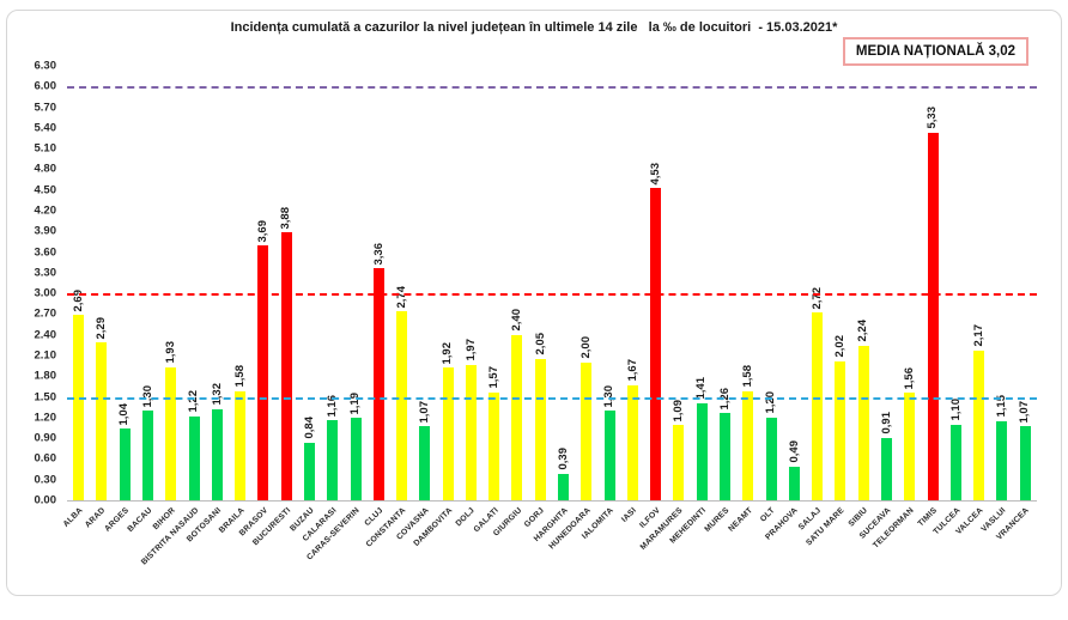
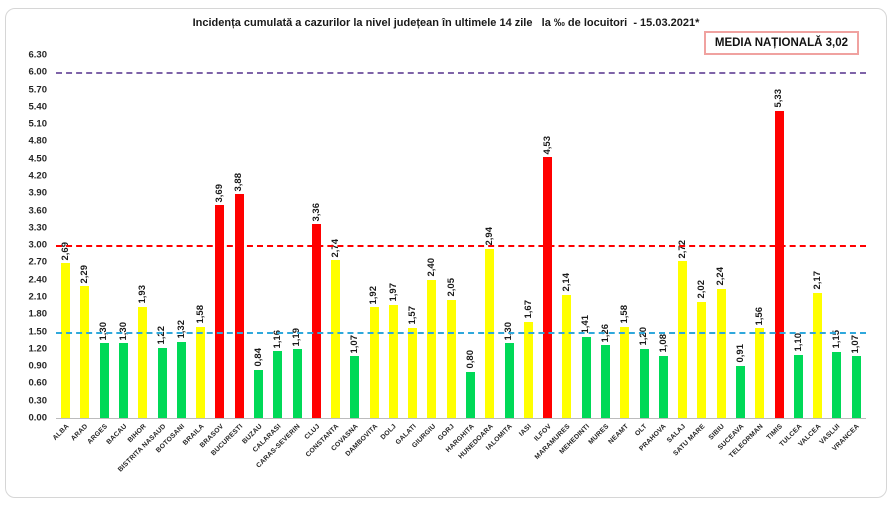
ARGES: 1,04 -> 1,30
HARGHITA: 0,39 -> 0,80
HUNEDOARA: 2,00 -> 2,94
MARAMURES: 1,09 -> 2,14
PRAHOVA: 0,49 -> 1,08
